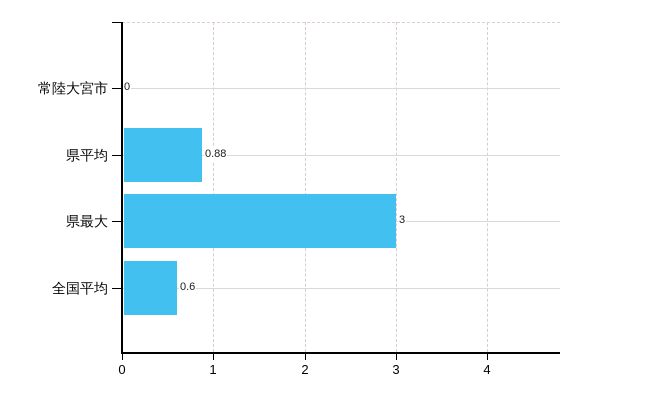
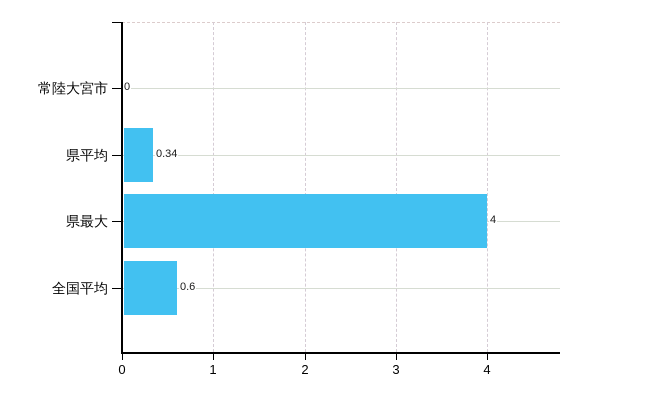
県平均: 0.88 -> 0.34
県最大: 3 -> 4
